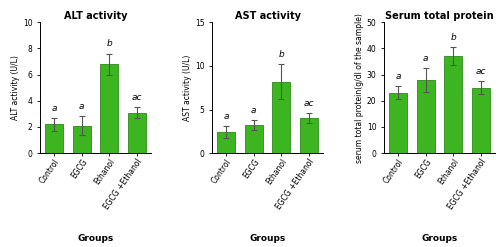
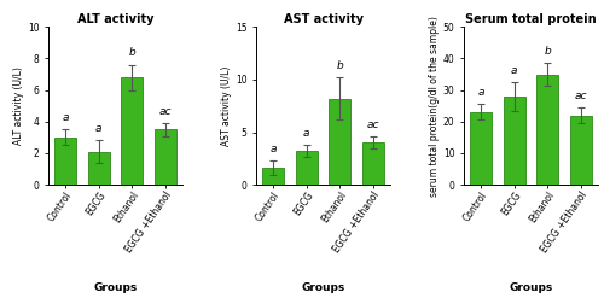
ALT activity/Control: 2.2 -> 3.0
ALT activity/EGCG +Ethanol: 3.1 -> 3.5
AST activity/Control: 2.4 -> 1.6
Serum total protein/Ethanol: 37 -> 35
Serum total protein/EGCG +Ethanol: 25 -> 22
